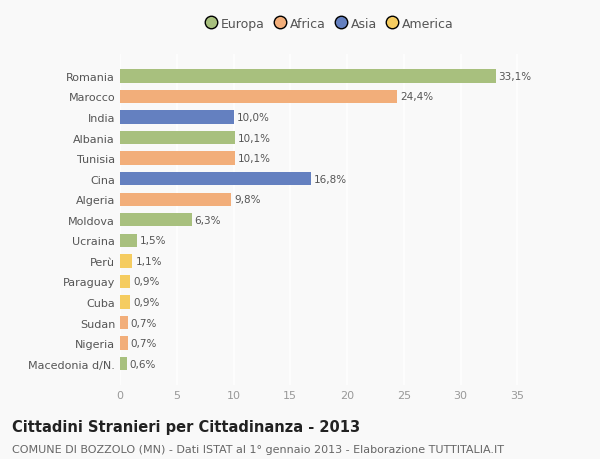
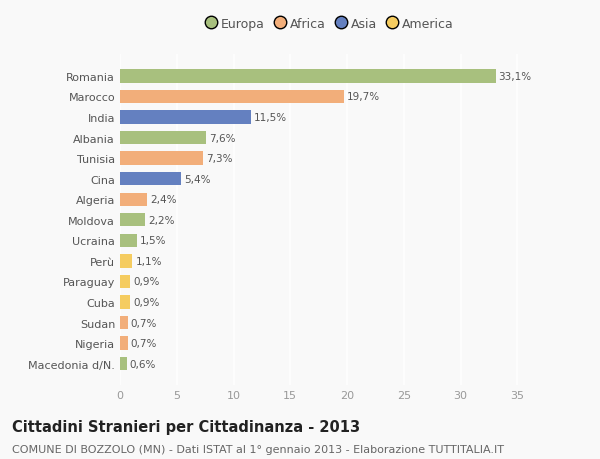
Marocco: 24,4% -> 19,7%
India: 10,0% -> 11,5%
Albania: 10,1% -> 7,6%
Tunisia: 10,1% -> 7,3%
Cina: 16,8% -> 5,4%
Algeria: 9,8% -> 2,4%
Moldova: 6,3% -> 2,2%
